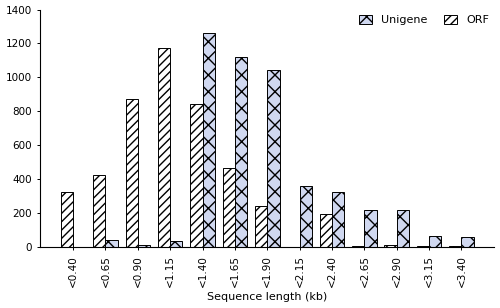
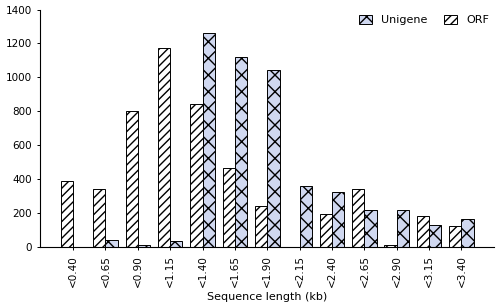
ORF/<0.40: 320 -> 390
ORF/<0.65: 420 -> 340
ORF/<0.90: 870 -> 800
ORF/<2.65: 0 -> 340
ORF/<3.15: 0 -> 180
Unigene/<3.15: 60 -> 130
ORF/<3.40: 0 -> 120
Unigene/<3.40: 60 -> 160
